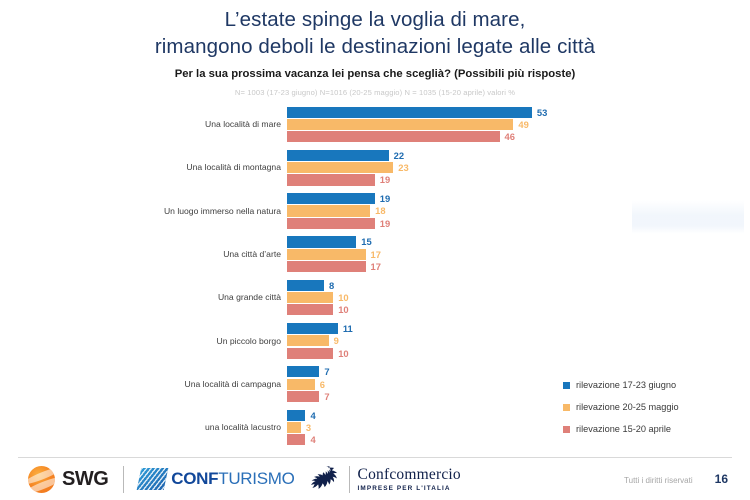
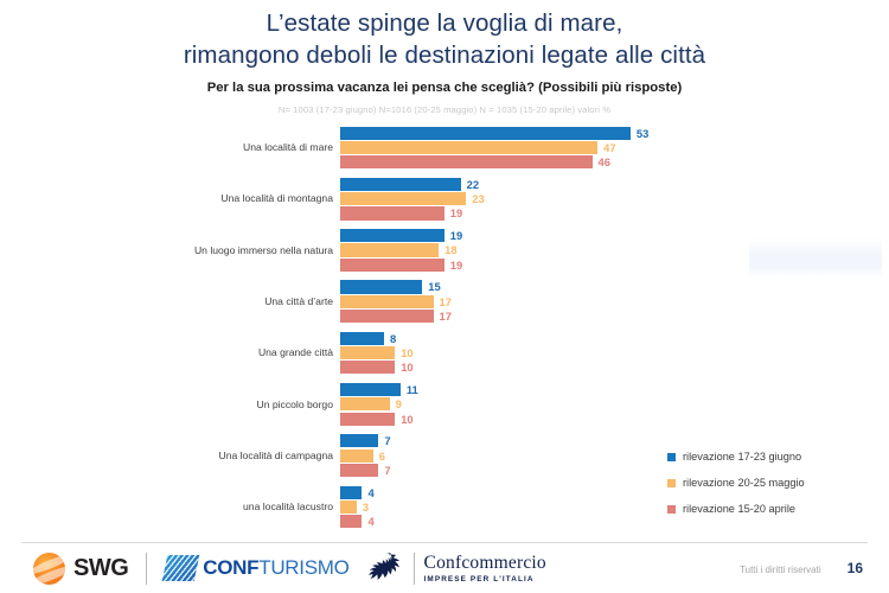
rilevazione 20-25 maggio/Una località di mare: 49 -> 47
